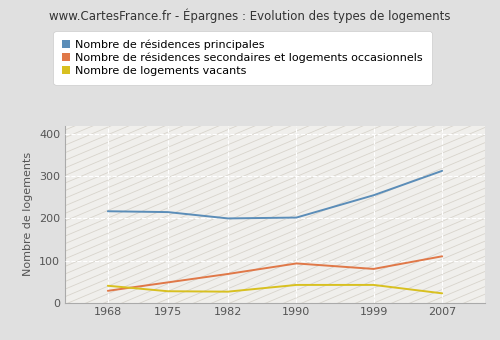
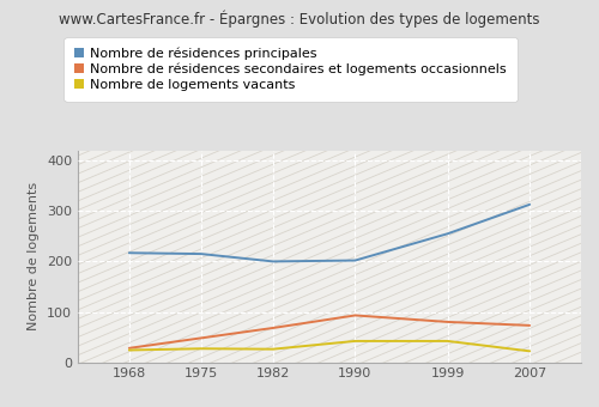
Nombre de logements vacants/1968: 40 -> 24
Nombre de résidences secondaires et logements occasionnels/2007: 110 -> 73
